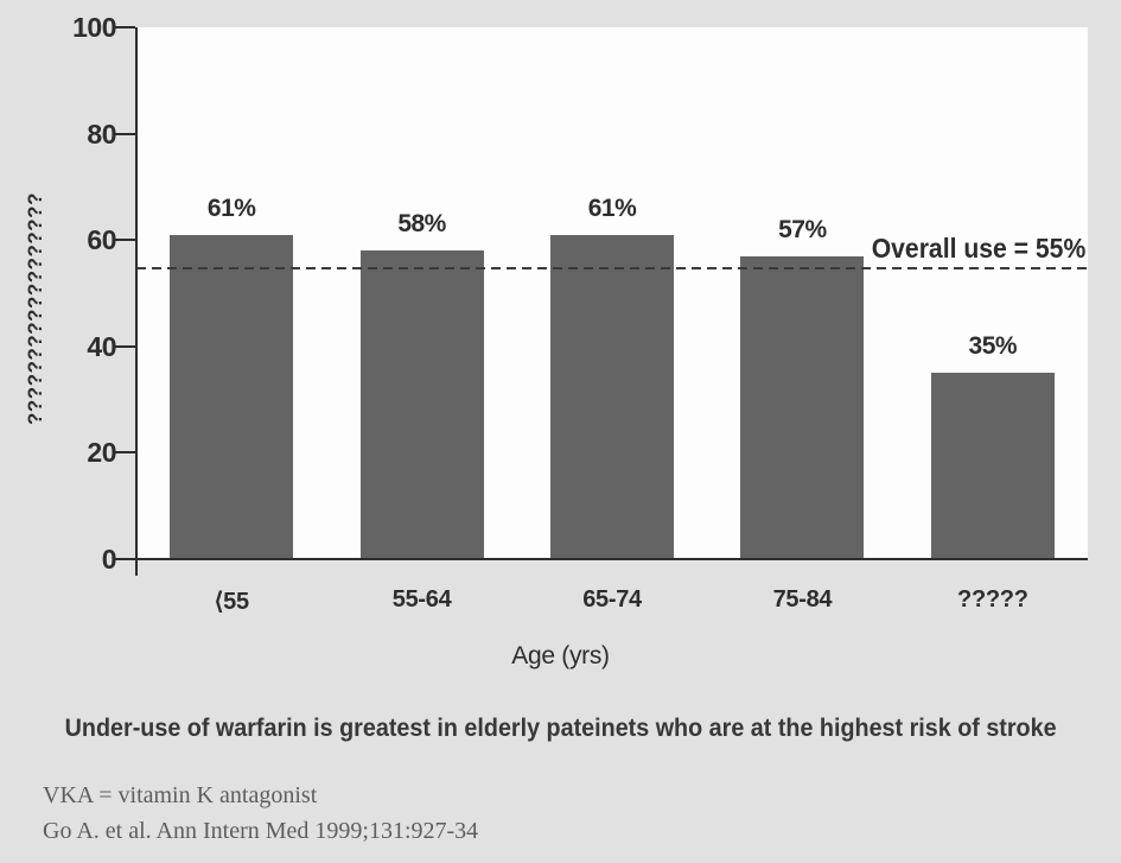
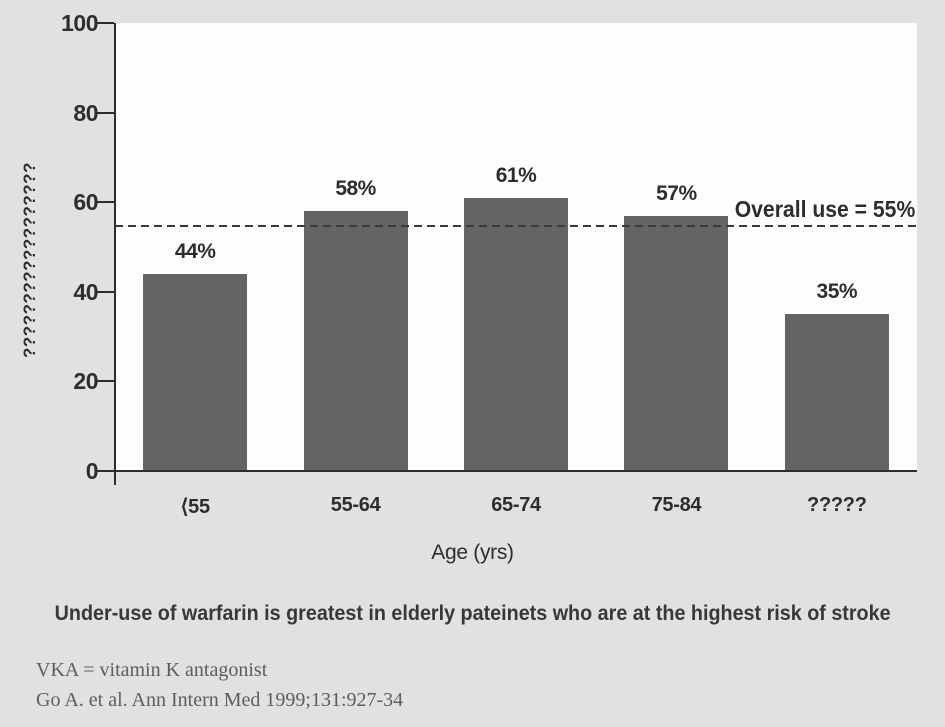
⟨55: 61% -> 44%
